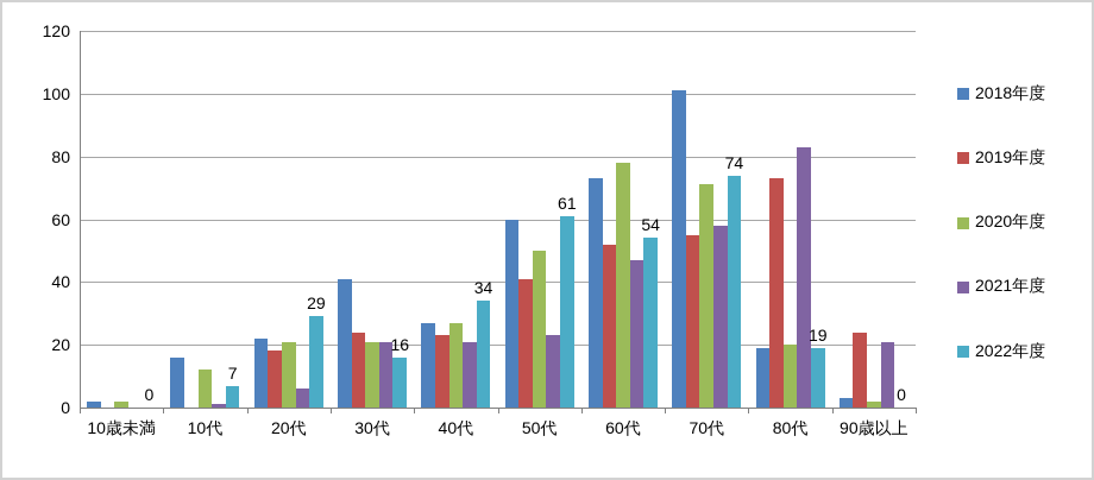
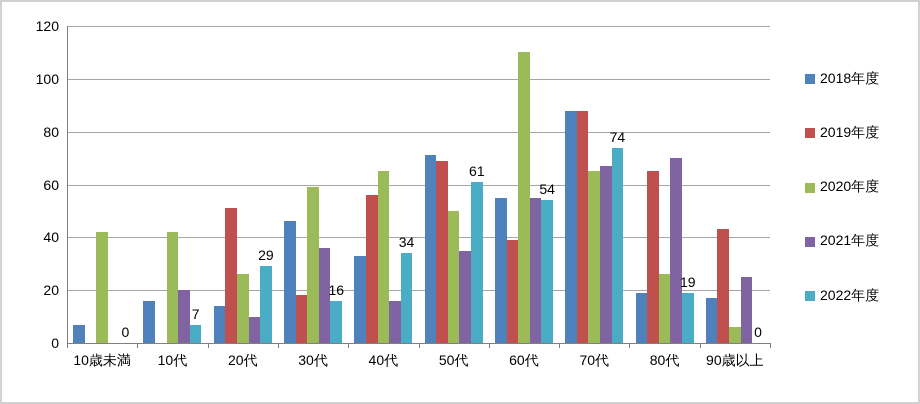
2018年度/10歳未満: 2 -> 7
2020年度/10歳未満: 2 -> 42
2020年度/10代: 12 -> 42
2021年度/10代: 1 -> 20
2018年度/20代: 22 -> 14
2019年度/20代: 18 -> 51
2020年度/20代: 21 -> 26
2021年度/20代: 6 -> 10
2018年度/30代: 41 -> 46
2019年度/30代: 24 -> 18
2020年度/30代: 21 -> 59
2021年度/30代: 21 -> 36
2018年度/40代: 27 -> 33
2019年度/40代: 23 -> 56
2020年度/40代: 27 -> 65
2021年度/40代: 21 -> 16
2018年度/50代: 60 -> 71
2019年度/50代: 41 -> 69
2021年度/50代: 23 -> 35
2018年度/60代: 73 -> 55
2019年度/60代: 52 -> 39
2020年度/60代: 78 -> 110
2021年度/60代: 47 -> 55
2018年度/70代: 101 -> 88
2019年度/70代: 55 -> 88
2020年度/70代: 71 -> 65
2021年度/70代: 58 -> 67
2019年度/80代: 73 -> 65
2020年度/80代: 20 -> 26
2021年度/80代: 83 -> 70
2018年度/90歳以上: 3 -> 17
2019年度/90歳以上: 24 -> 43
2020年度/90歳以上: 2 -> 6
2021年度/90歳以上: 21 -> 25
